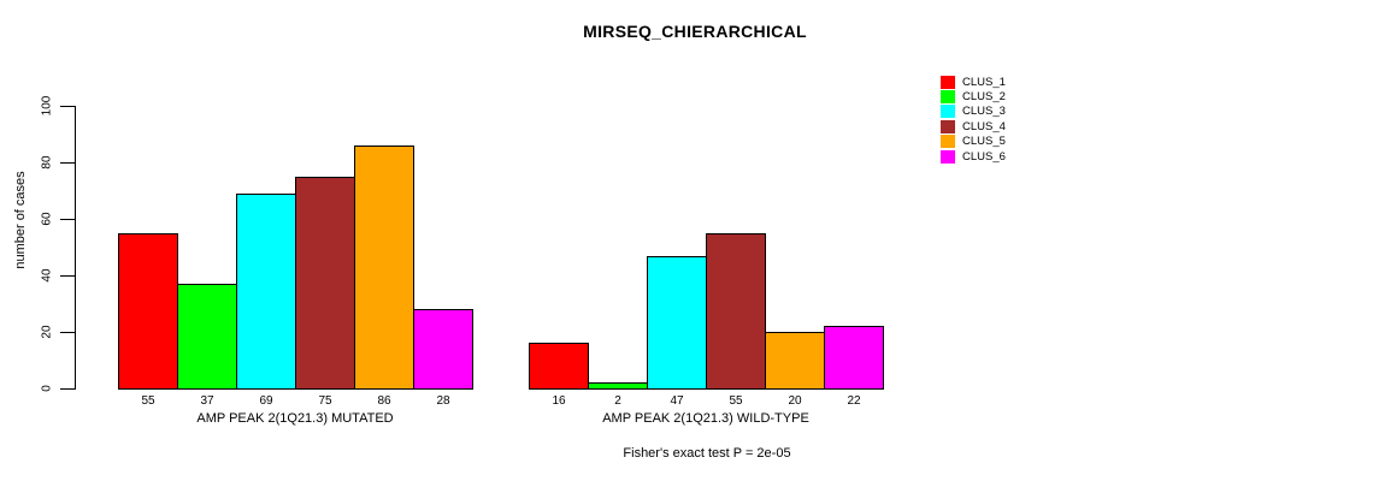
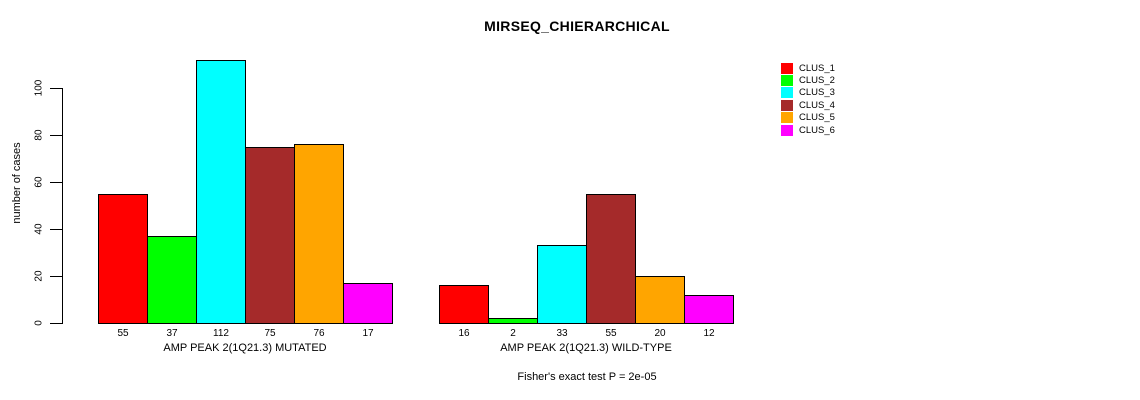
CLUS_3/AMP PEAK 2(1Q21.3) MUTATED: 69 -> 112
CLUS_5/AMP PEAK 2(1Q21.3) MUTATED: 86 -> 76
CLUS_6/AMP PEAK 2(1Q21.3) MUTATED: 28 -> 17
CLUS_3/AMP PEAK 2(1Q21.3) WILD-TYPE: 47 -> 33
CLUS_6/AMP PEAK 2(1Q21.3) WILD-TYPE: 22 -> 12
